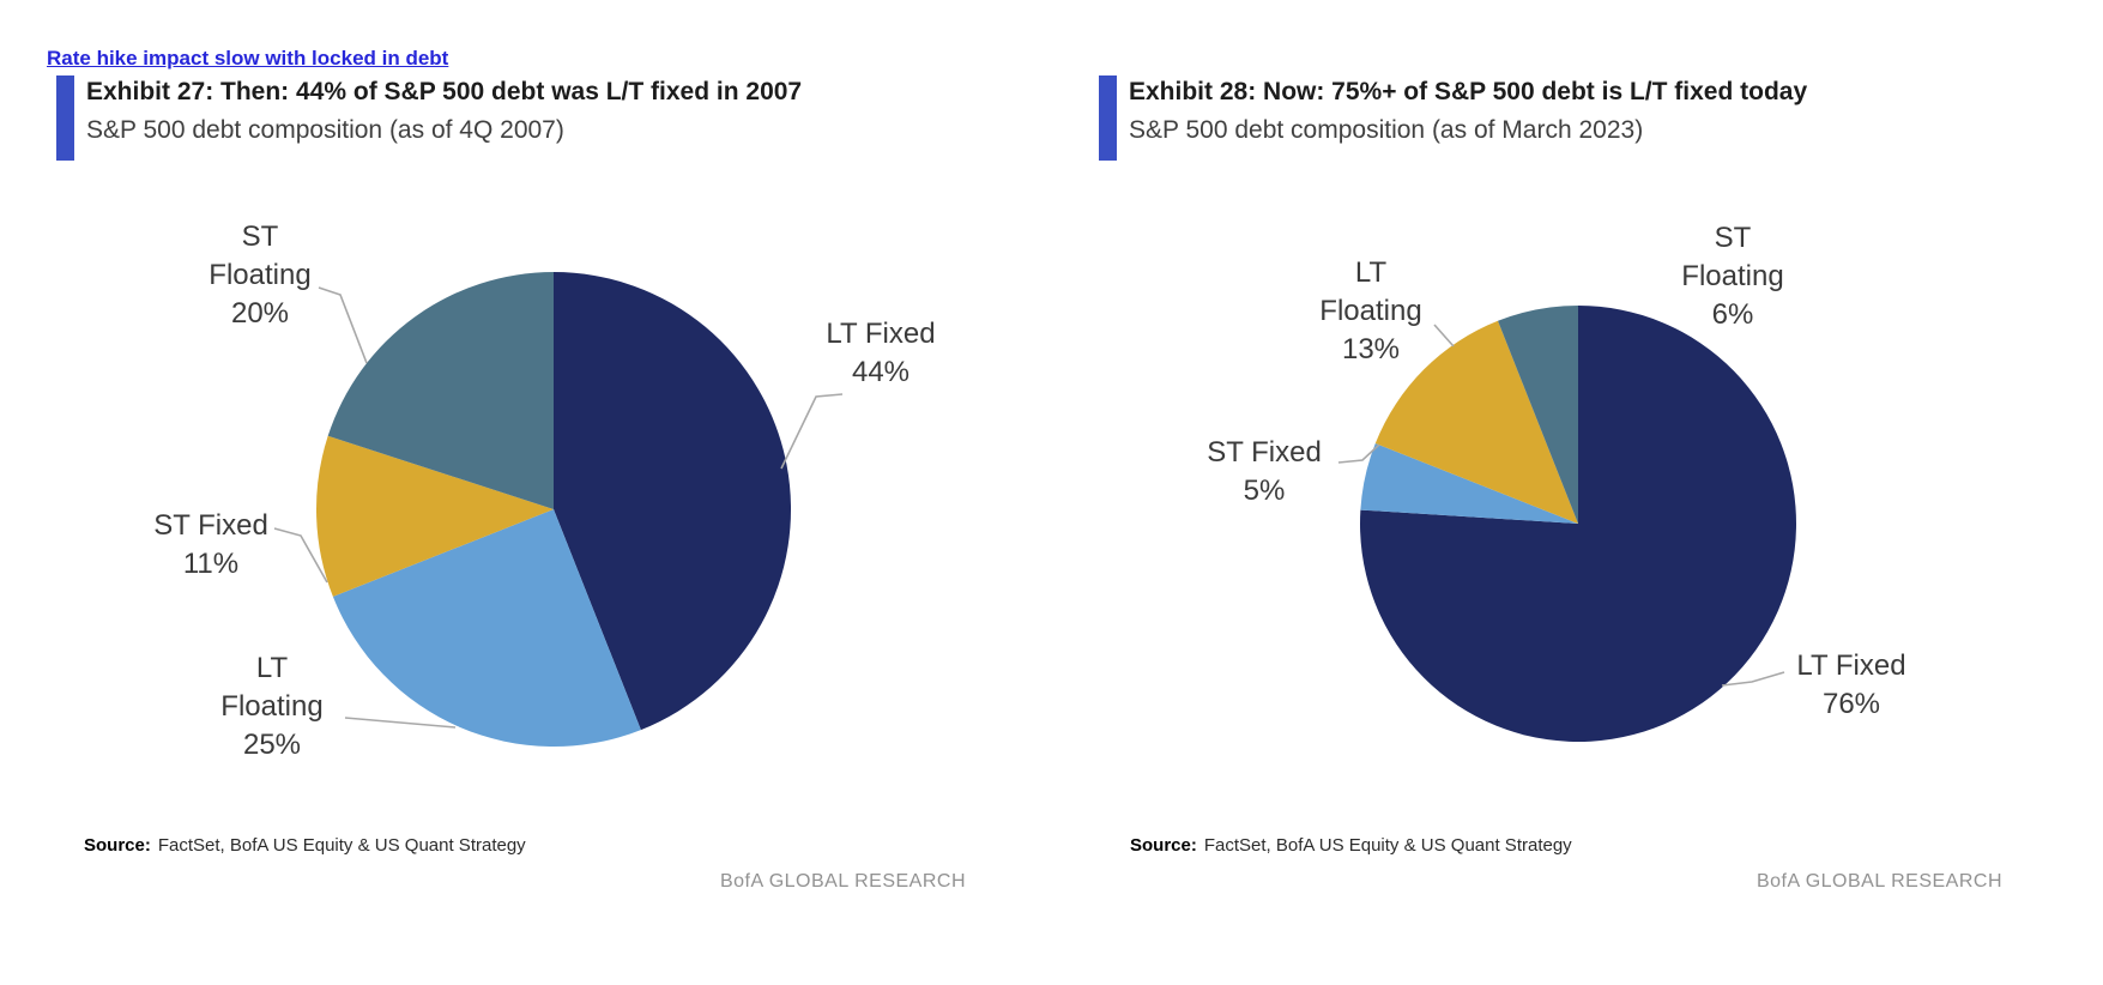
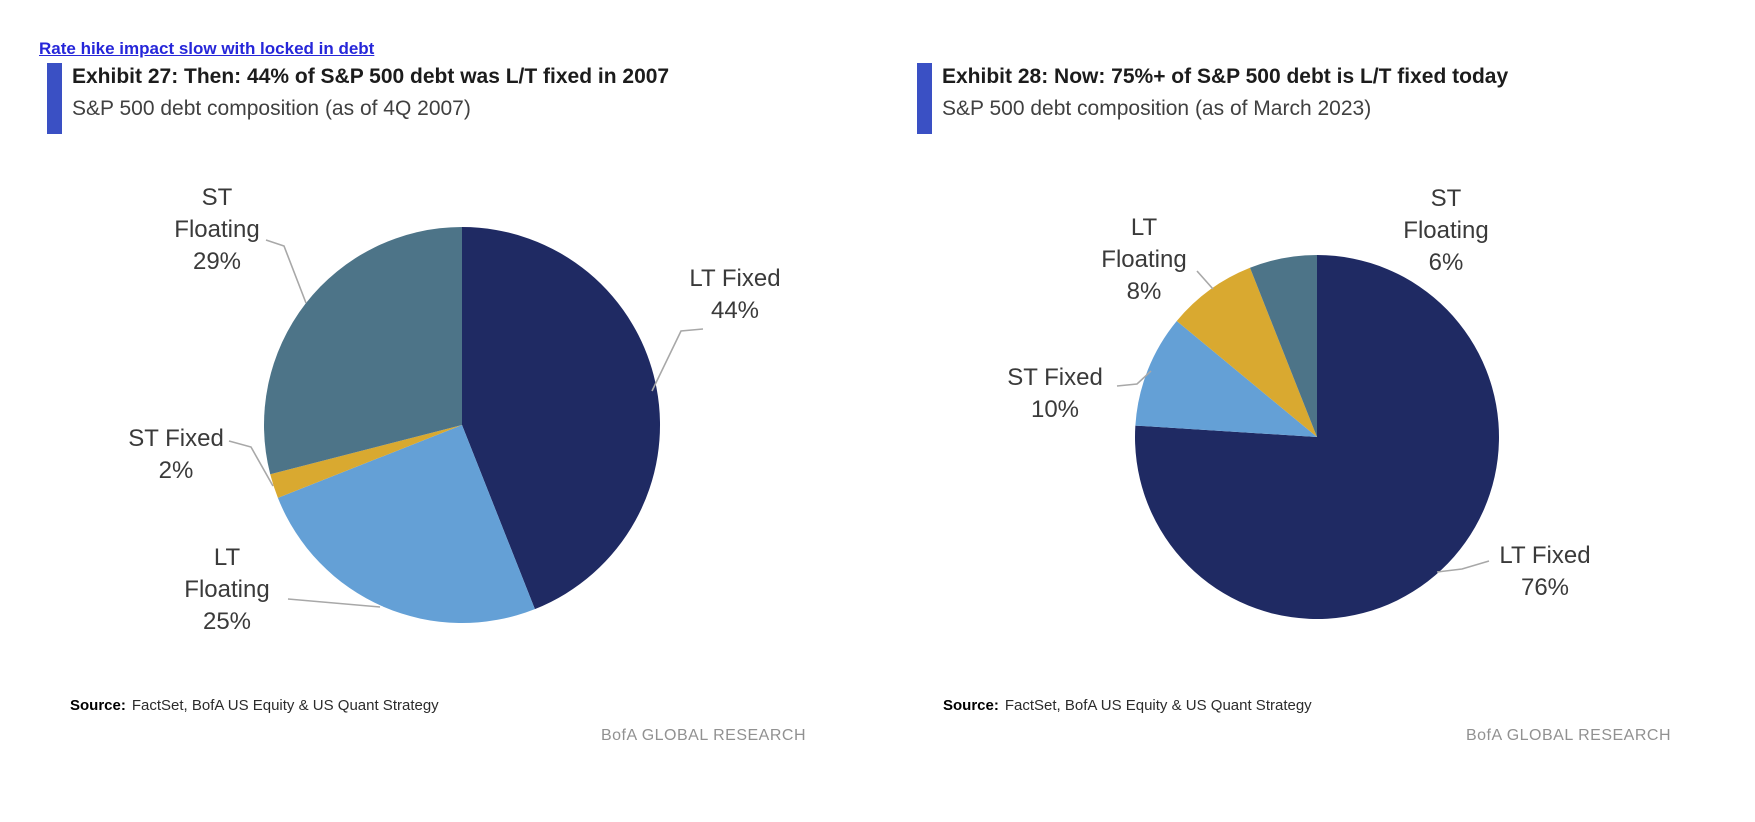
Exhibit 27: Then: 44% of S&P 500 debt was L/T fixed in 2007/ST Fixed: 11% -> 2%
Exhibit 27: Then: 44% of S&P 500 debt was L/T fixed in 2007/ST Floating: 20% -> 29%
Exhibit 28: Now: 75%+ of S&P 500 debt is L/T fixed today/ST Fixed: 5% -> 10%
Exhibit 28: Now: 75%+ of S&P 500 debt is L/T fixed today/LT Floating: 13% -> 8%
